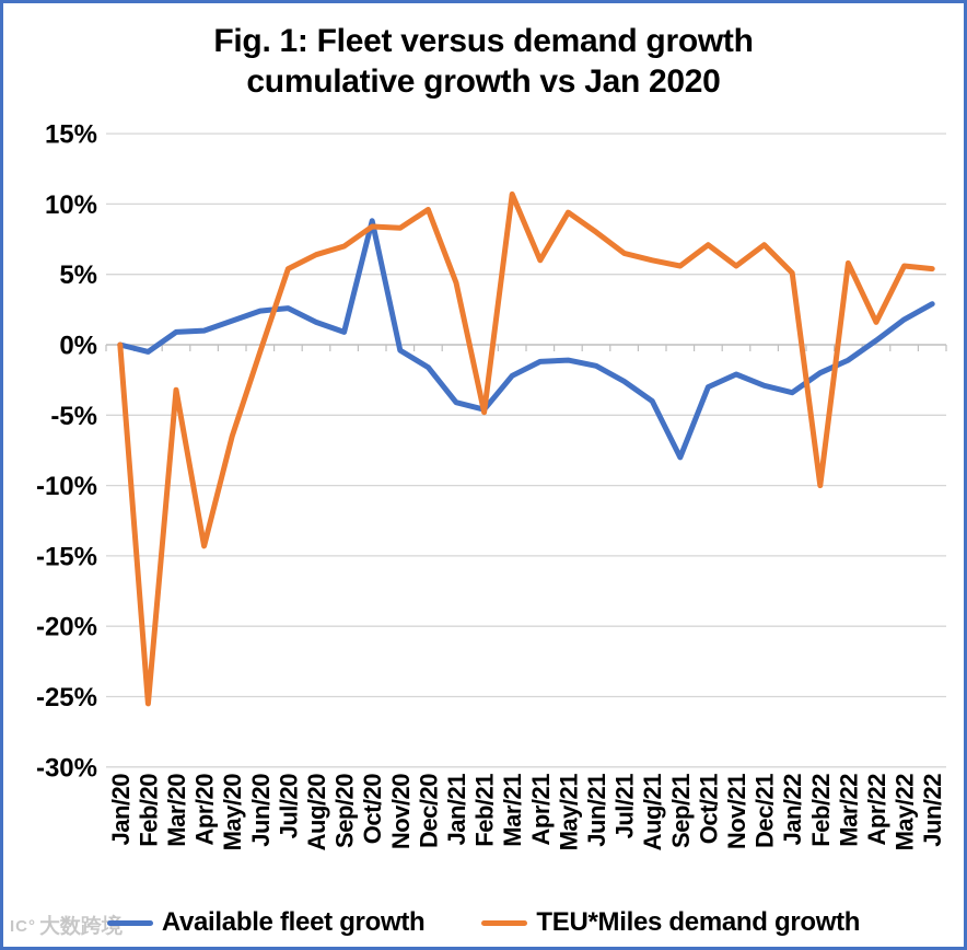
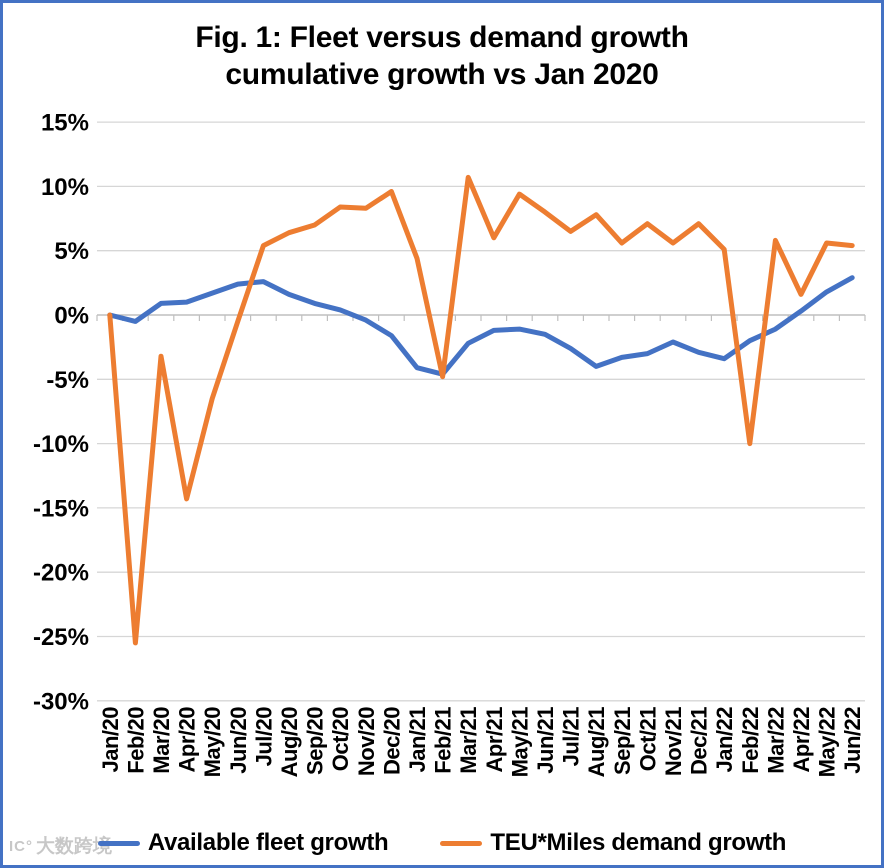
Available fleet growth/Oct/20: 8.8% -> 0.4%
TEU*Miles demand growth/Aug/21: 6.0% -> 7.8%
Available fleet growth/Sep/21: -8.0% -> -3.3%
